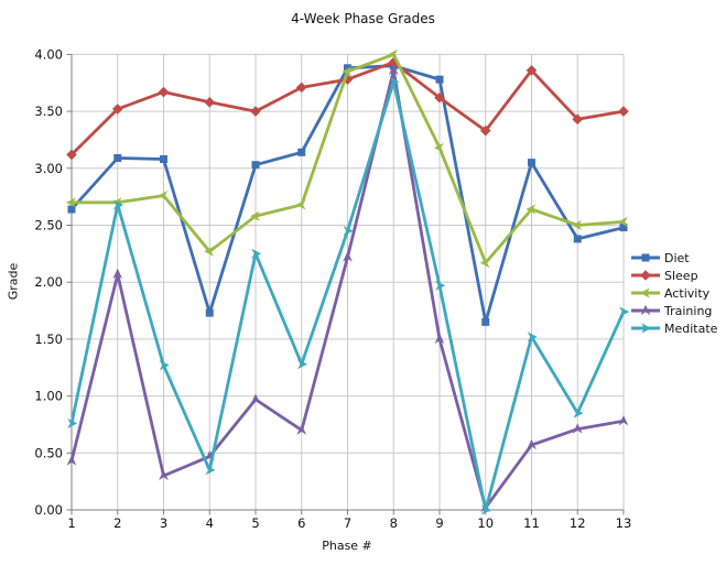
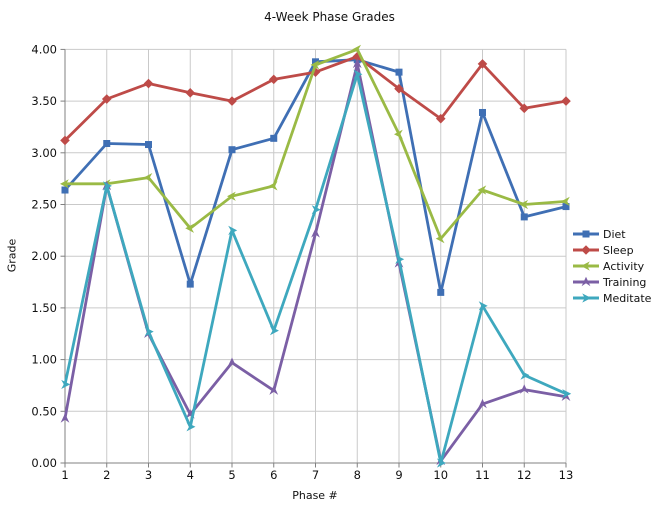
Training/2: 2.07 -> 2.68
Training/3: 0.30 -> 1.25
Training/9: 1.50 -> 1.93
Diet/11: 3.05 -> 3.39
Training/13: 0.78 -> 0.64
Meditate/13: 1.74 -> 0.67
